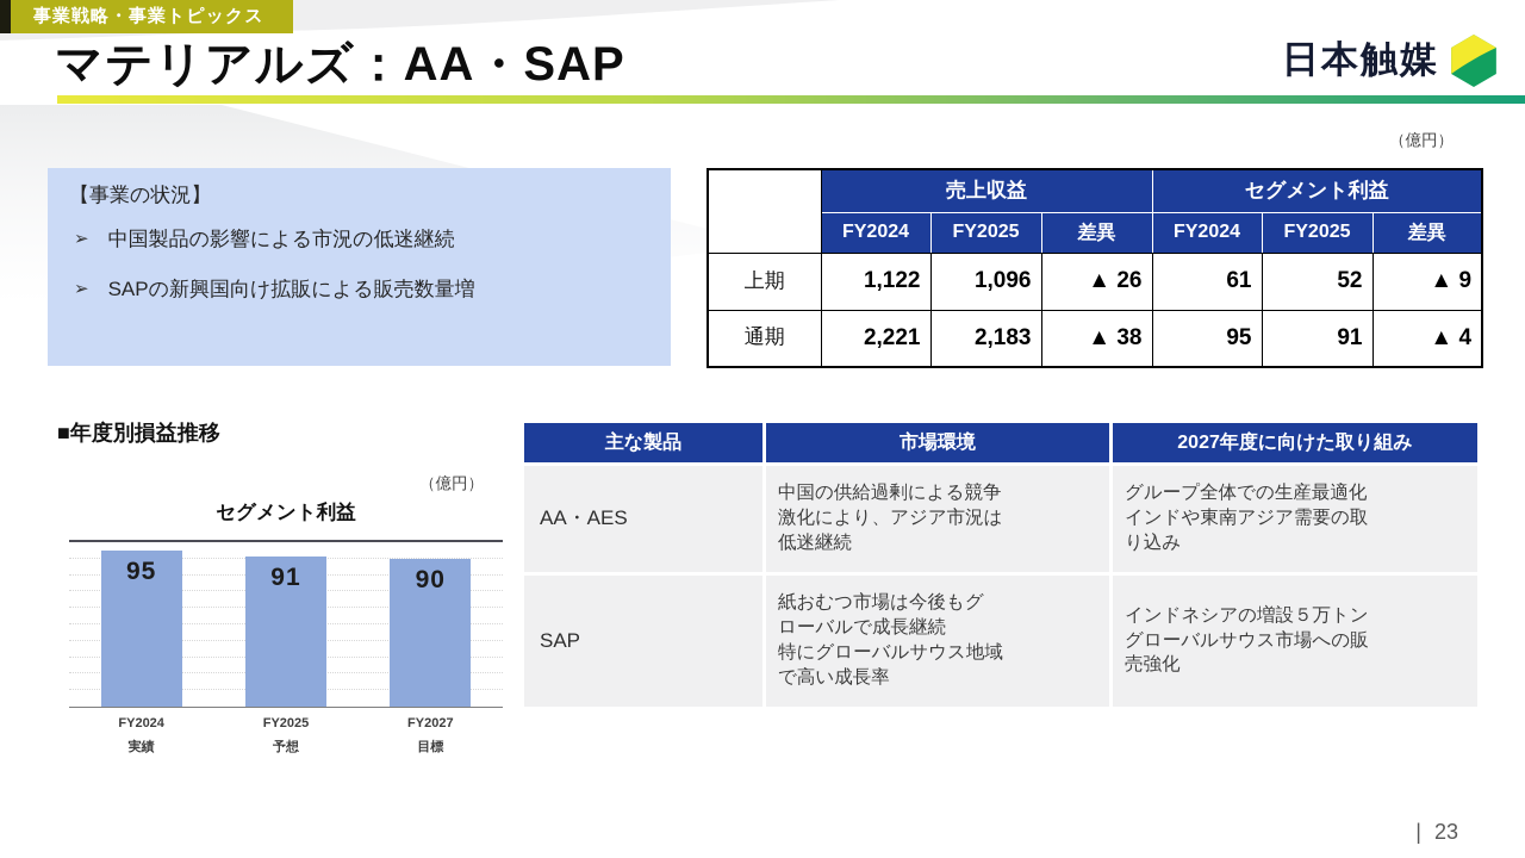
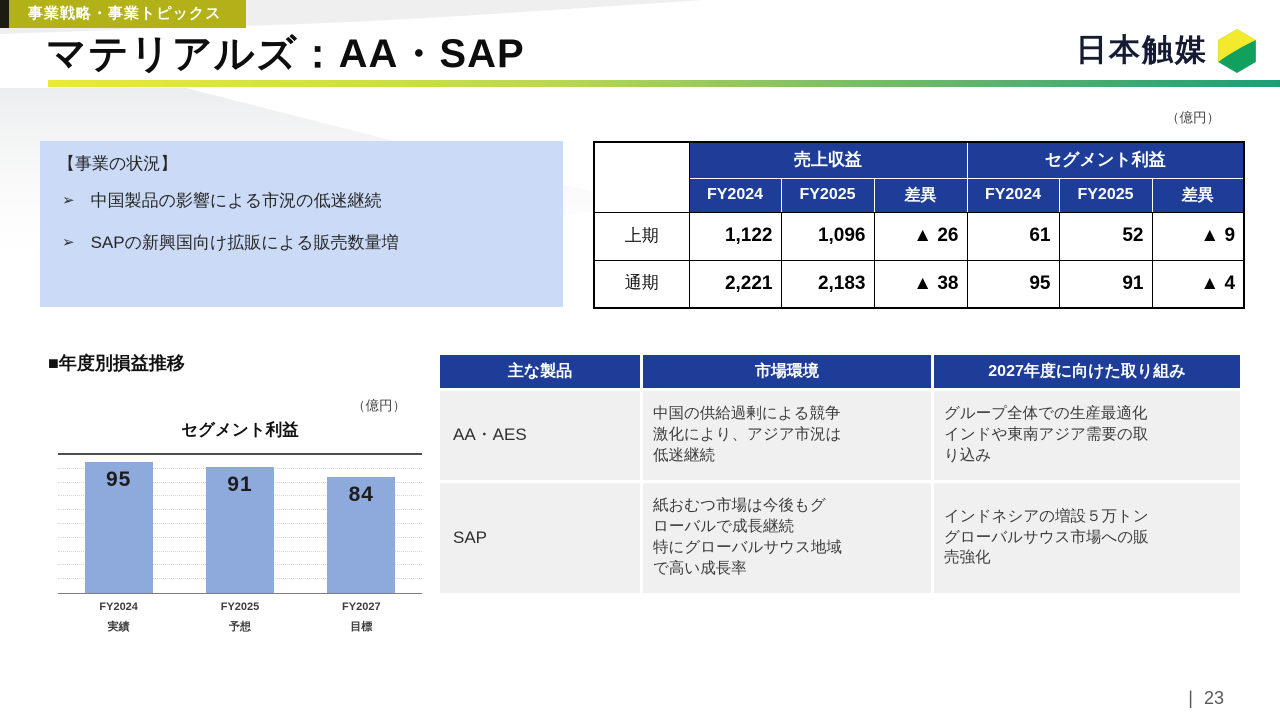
FY2027: 90 -> 84
